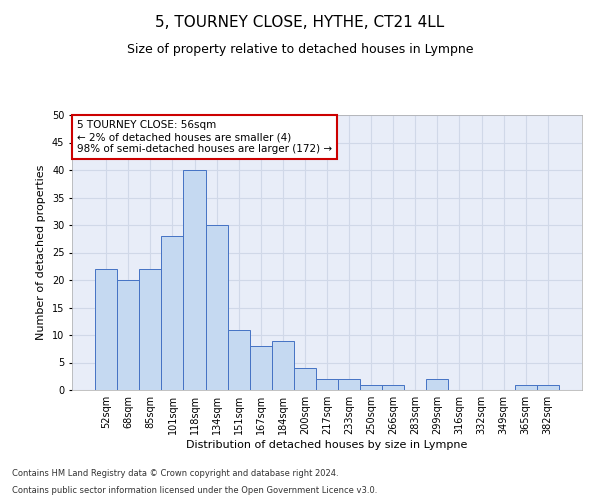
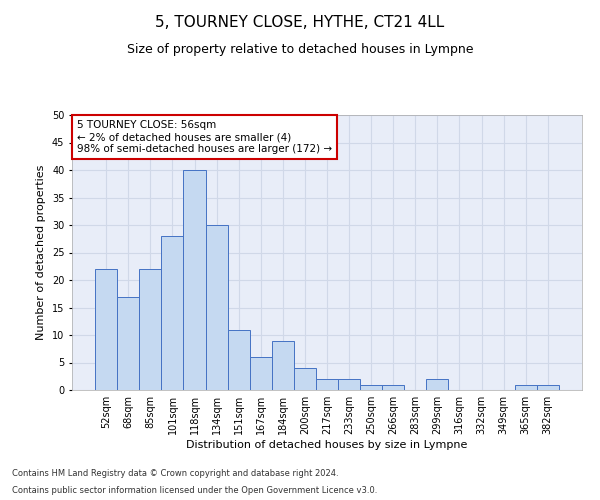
68sqm: 20 -> 17
167sqm: 8 -> 6
